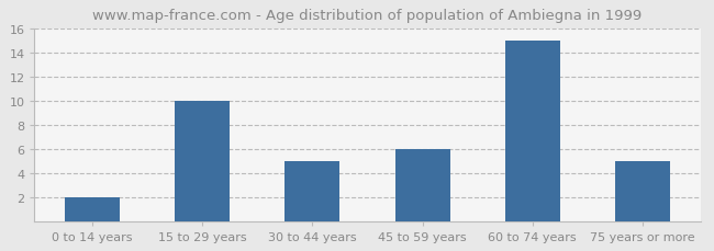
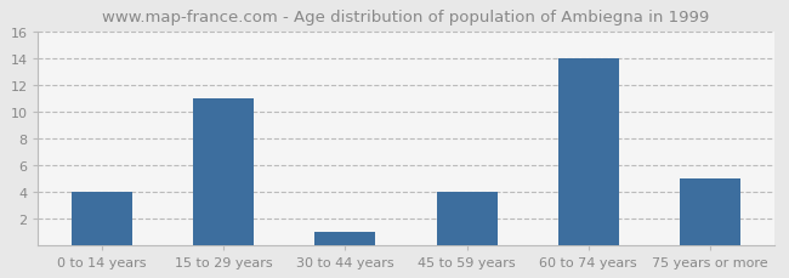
0 to 14 years: 2 -> 4
15 to 29 years: 10 -> 11
30 to 44 years: 5 -> 1
45 to 59 years: 6 -> 4
60 to 74 years: 15 -> 14
